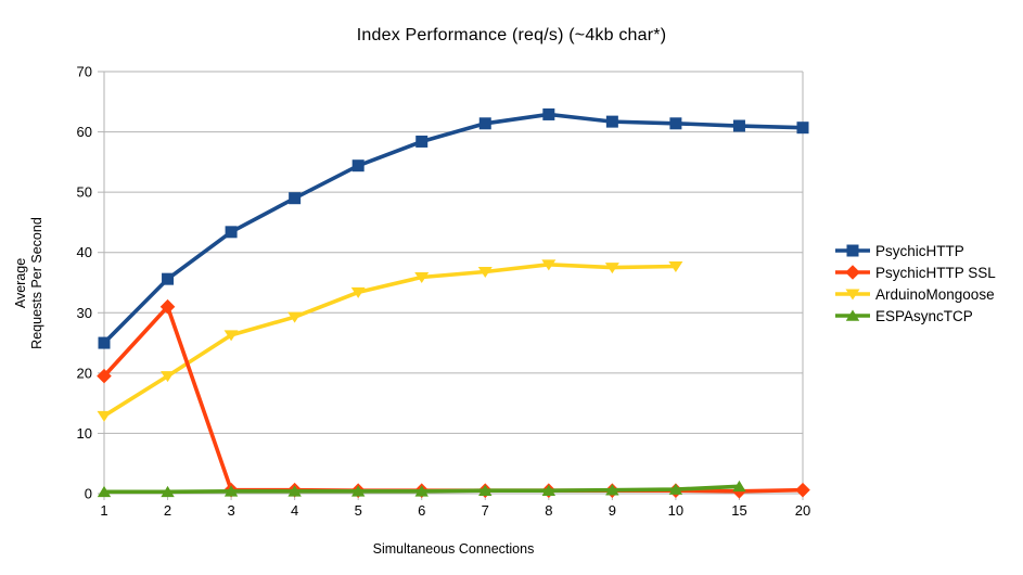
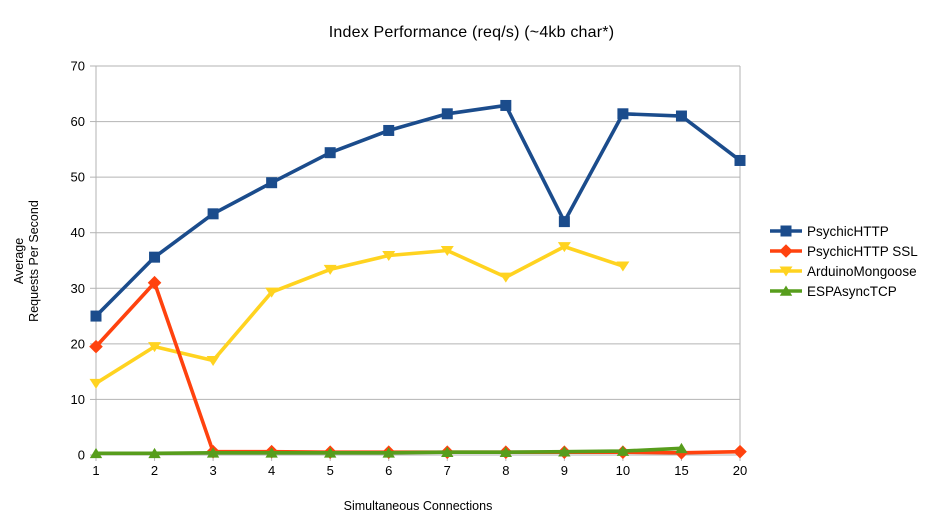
ArduinoMongoose/3: 26 -> 17
ArduinoMongoose/8: 38 -> 32
PsychicHTTP/9: 62 -> 42
ArduinoMongoose/10: 38 -> 34
PsychicHTTP/20: 61 -> 53
